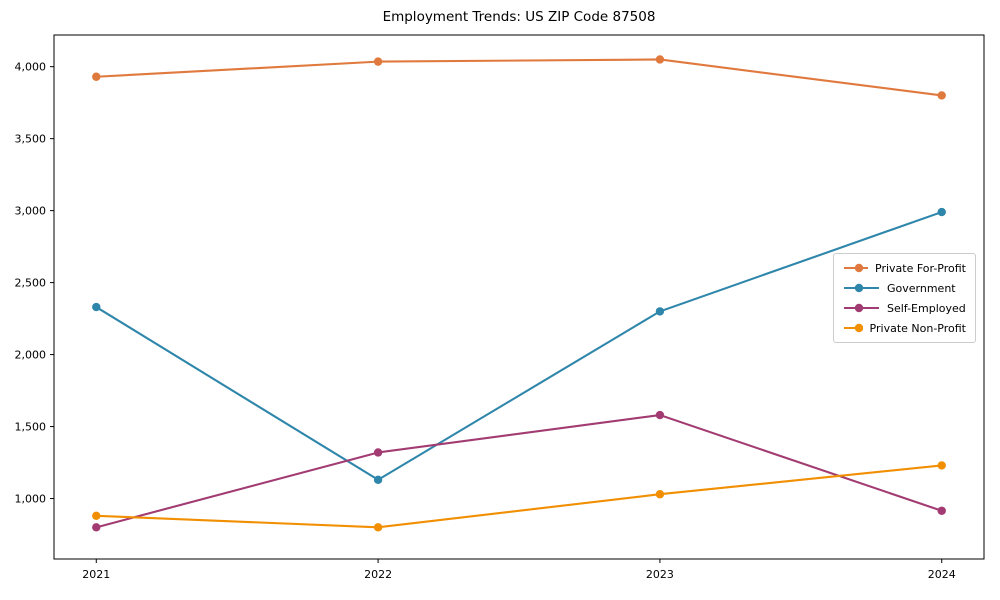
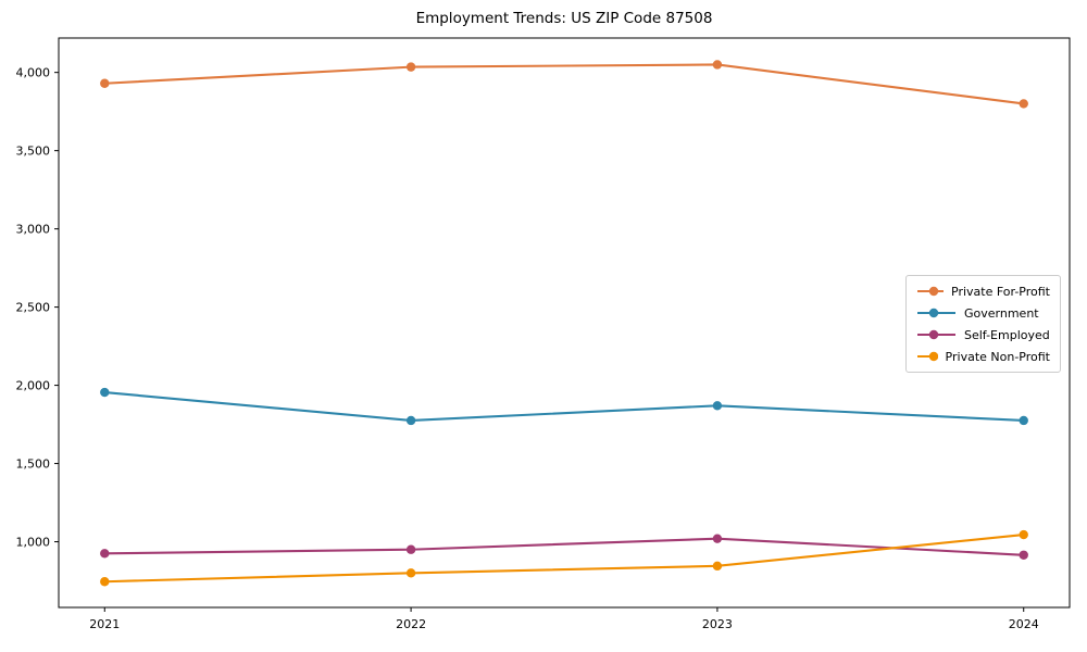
Government/2021: 2330 -> 1960
Self-Employed/2021: 800 -> 920
Private Non-Profit/2021: 880 -> 740
Government/2022: 1130 -> 1780
Self-Employed/2022: 1320 -> 950
Government/2023: 2300 -> 1870
Self-Employed/2023: 1580 -> 1020
Private Non-Profit/2023: 1030 -> 840
Government/2024: 2990 -> 1780
Private Non-Profit/2024: 1230 -> 1040
